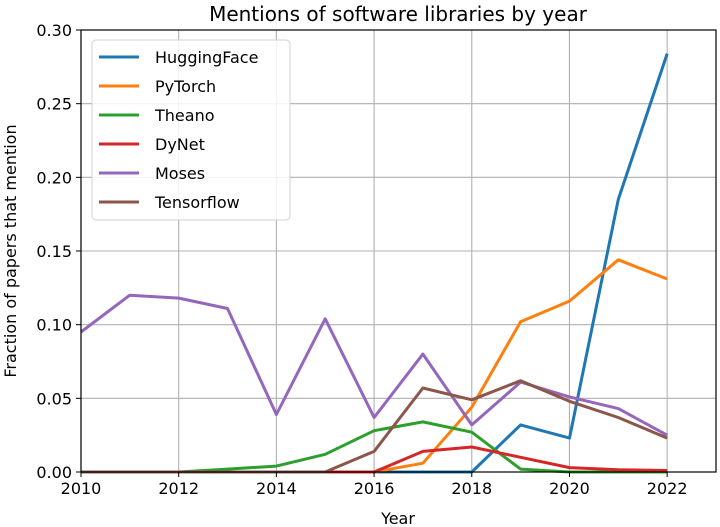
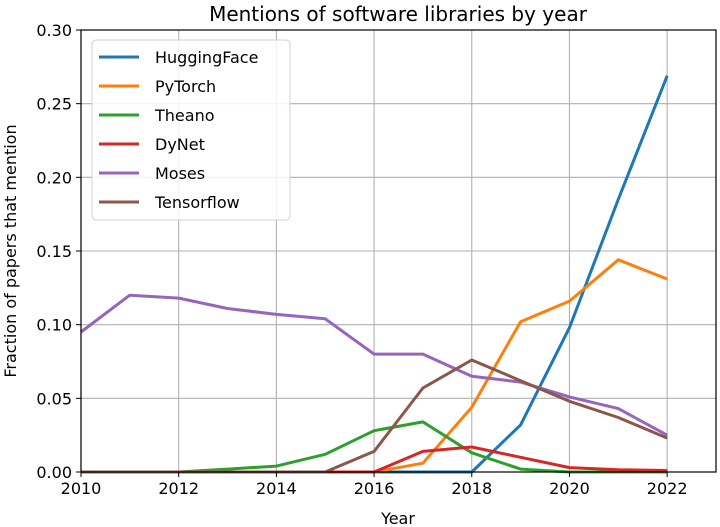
Moses/2014: 0.039 -> 0.107
Moses/2016: 0.037 -> 0.080
Theano/2018: 0.027 -> 0.013
Moses/2018: 0.032 -> 0.065
Tensorflow/2018: 0.049 -> 0.076
HuggingFace/2020: 0.023 -> 0.098
HuggingFace/2022: 0.284 -> 0.269
